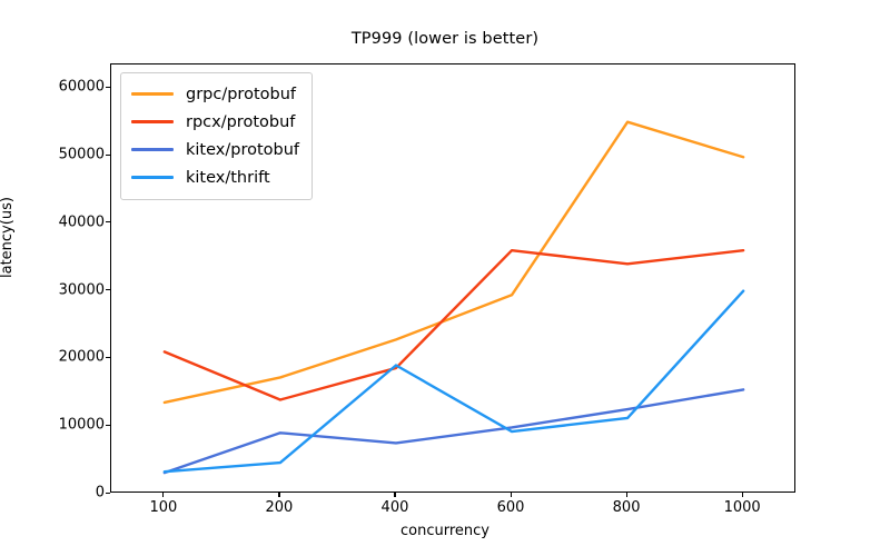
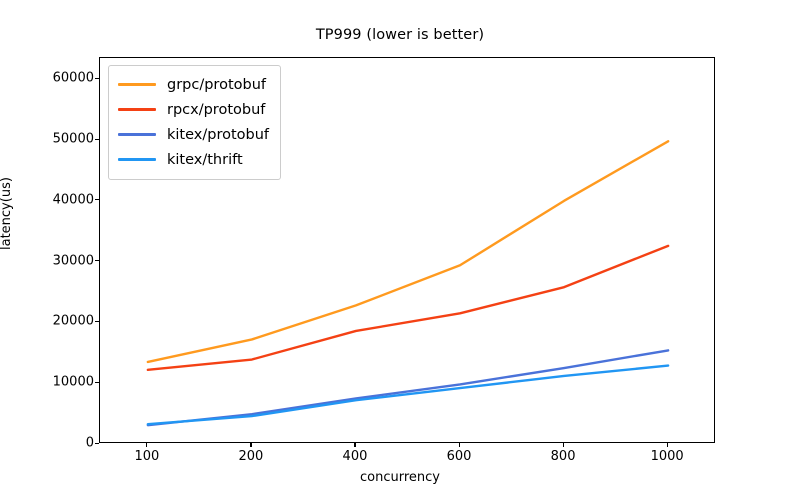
rpcx/protobuf/100: 21000 -> 12000
kitex/protobuf/200: 9000 -> 5000
kitex/thrift/400: 19000 -> 7000
rpcx/protobuf/600: 36000 -> 22000
grpc/protobuf/800: 55000 -> 40000
rpcx/protobuf/800: 34000 -> 26000
rpcx/protobuf/1000: 36000 -> 33000
kitex/thrift/1000: 30000 -> 13000
